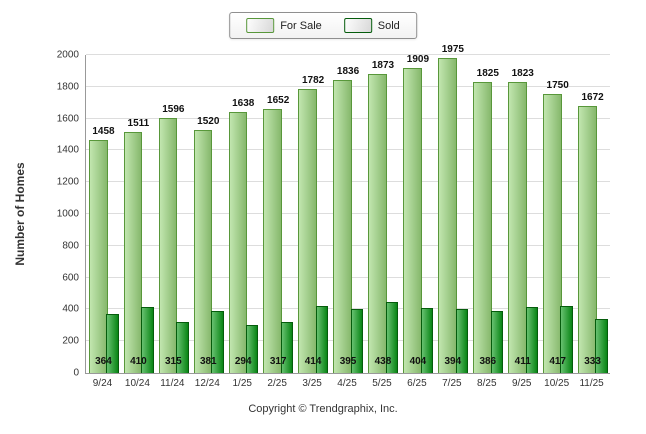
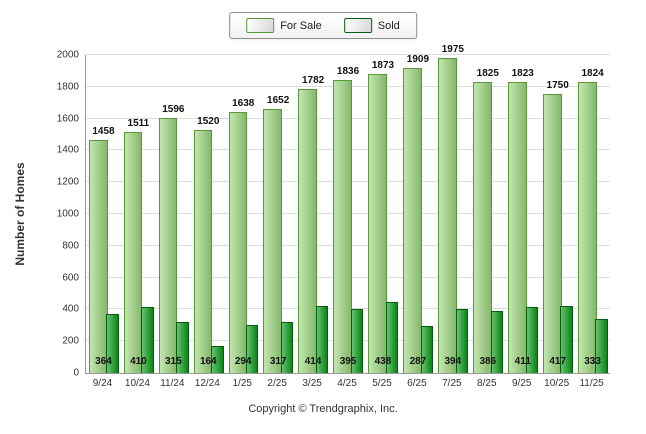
Sold/12/24: 381 -> 164
Sold/6/25: 404 -> 287
For Sale/11/25: 1672 -> 1824
